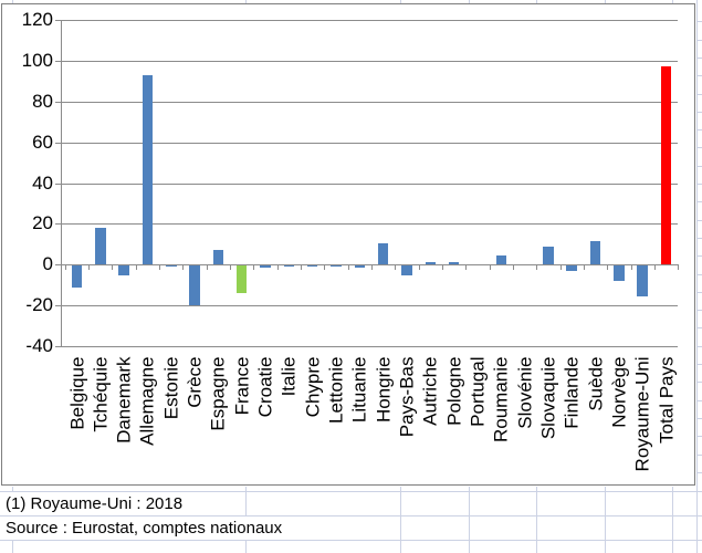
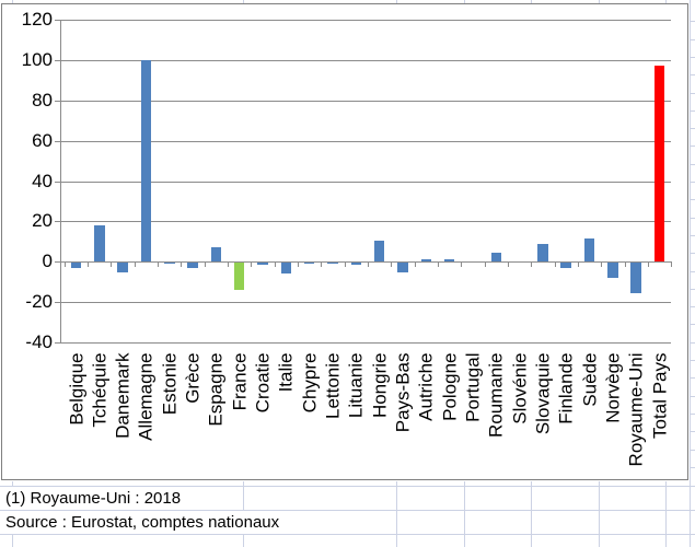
Belgique: -11 -> -3
Allemagne: 93 -> 100
Grèce: -20 -> -3
Italie: -1 -> -6
